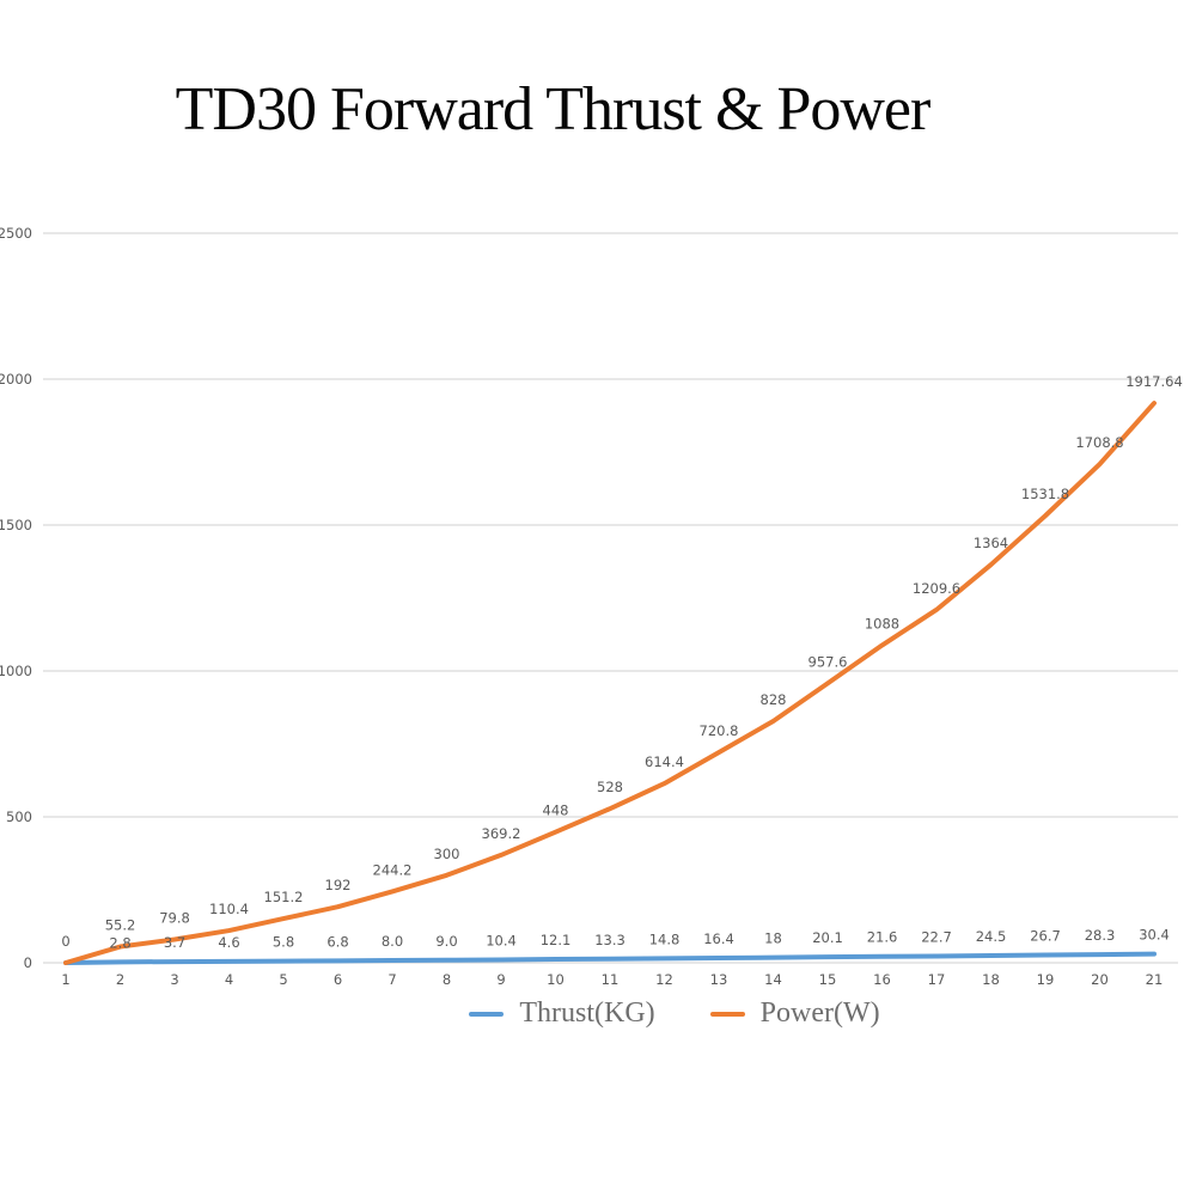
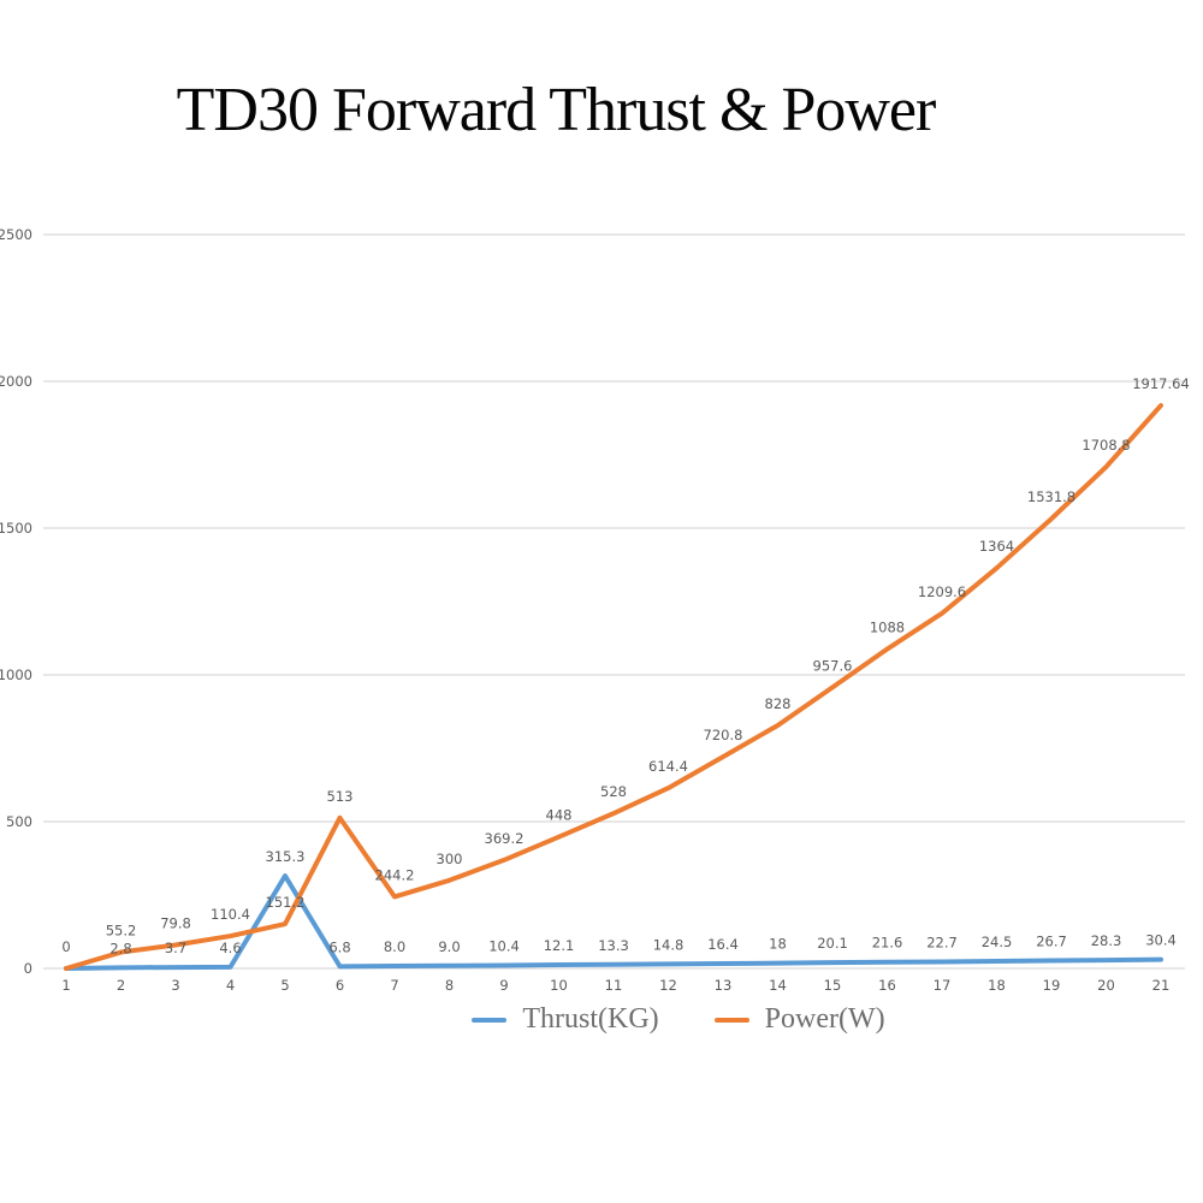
Thrust(KG)/5: 5.8 -> 315.3
Power(W)/6: 192 -> 513
